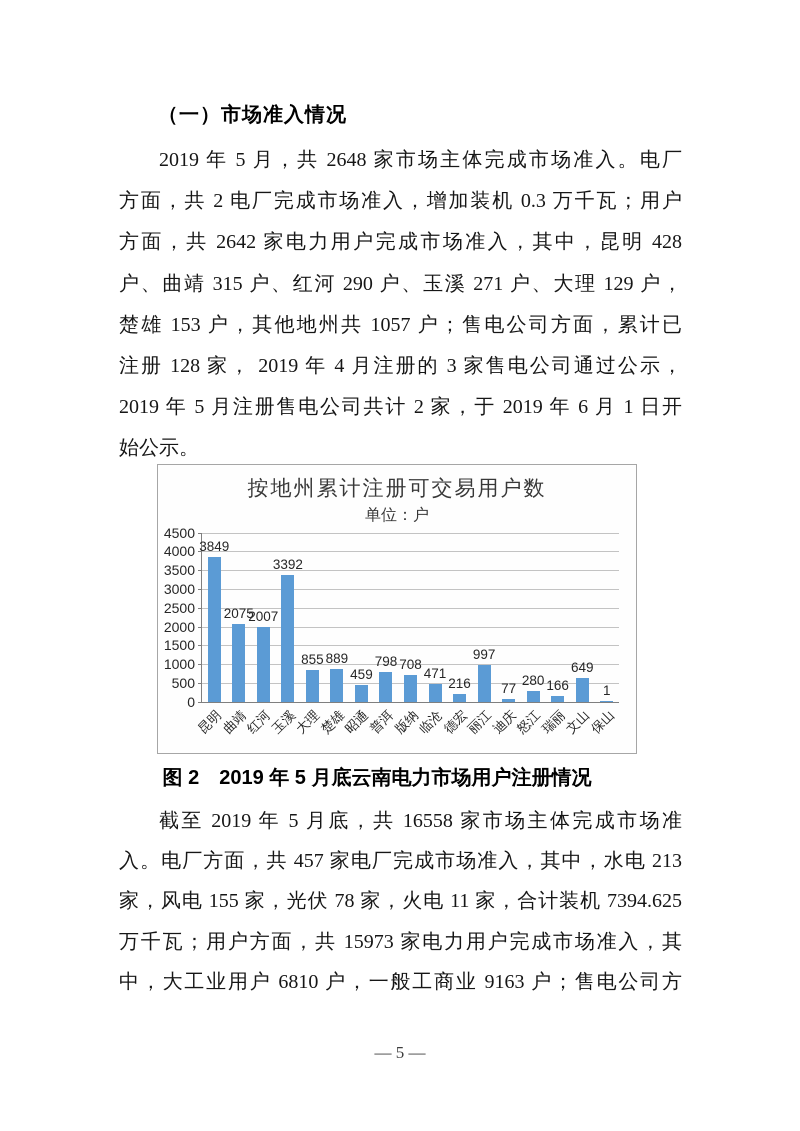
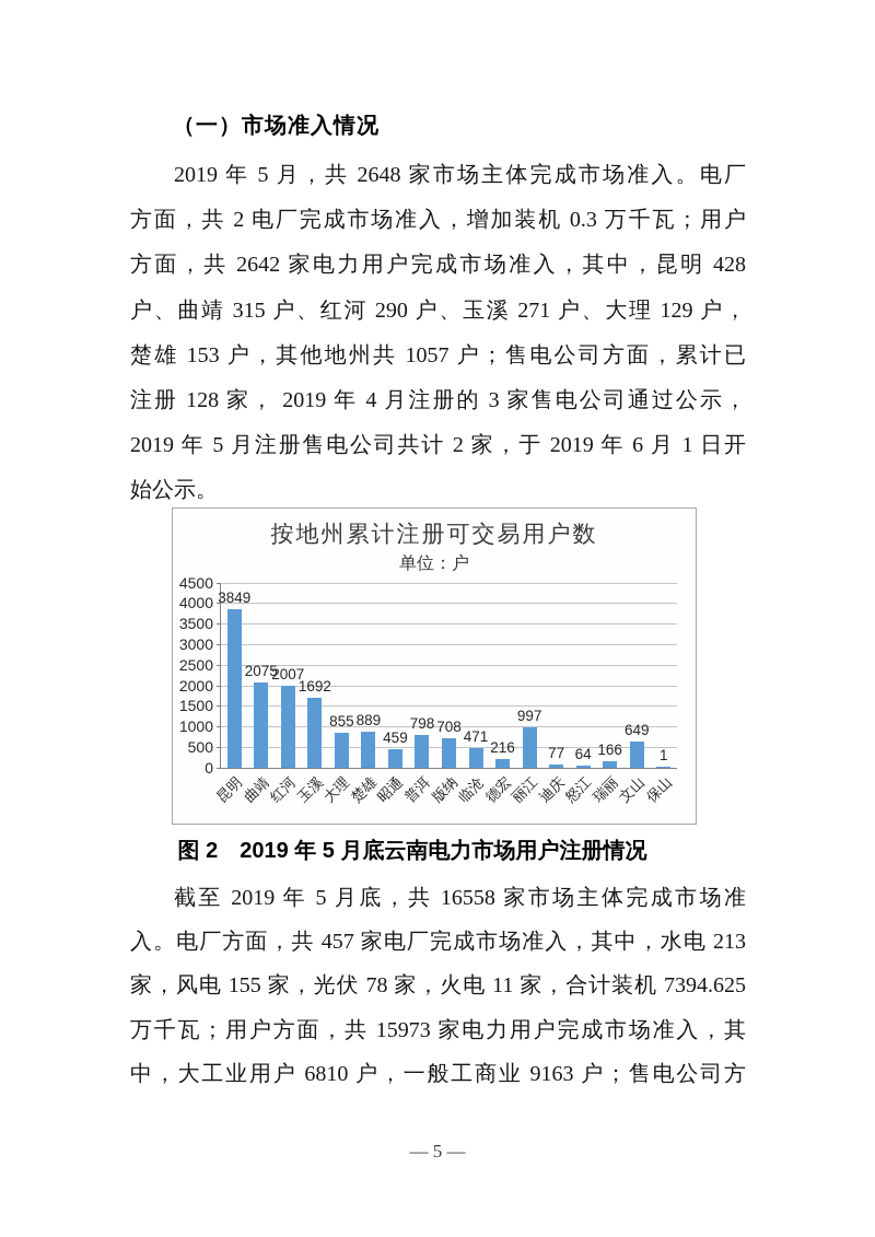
玉溪: 3392 -> 1692
怒江: 280 -> 64
